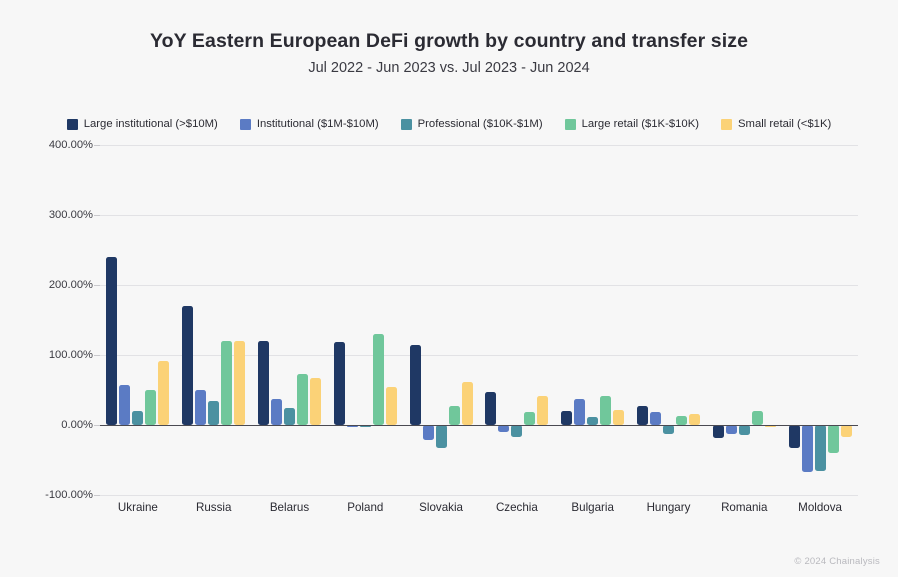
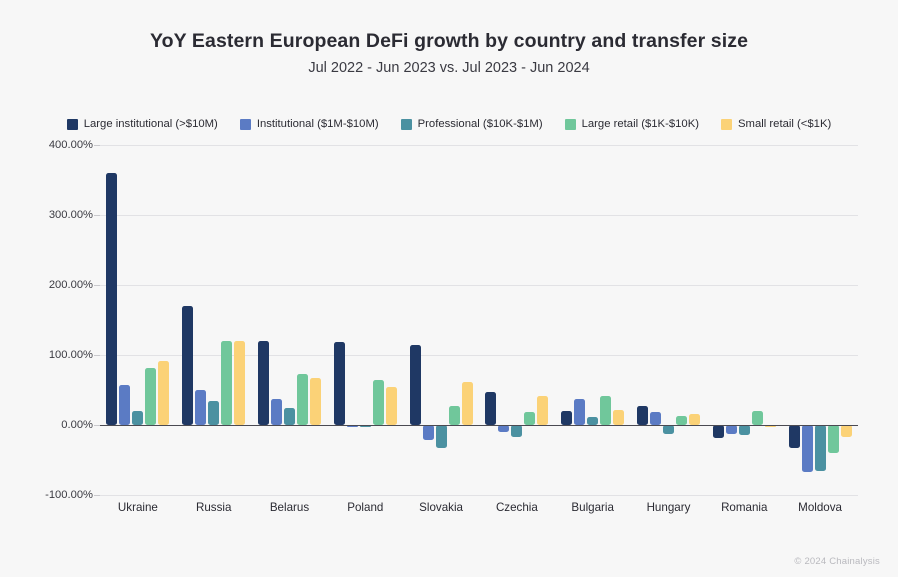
Large institutional (>$10M)/Ukraine: 240% -> 360%
Large retail ($1K-$10K)/Ukraine: 50% -> 80%
Large retail ($1K-$10K)/Poland: 130% -> 60%
